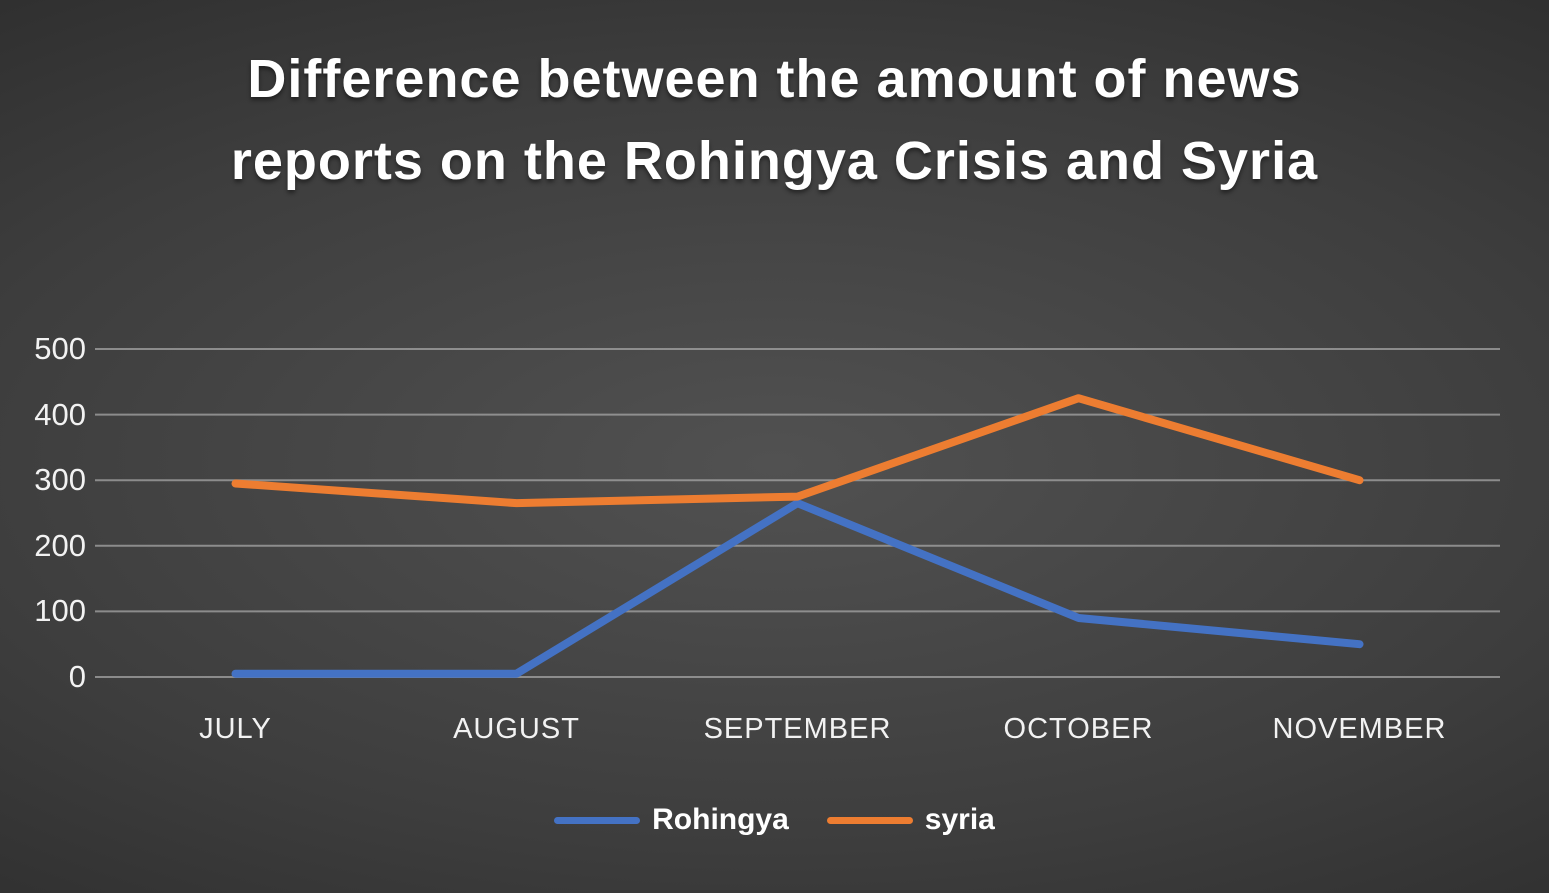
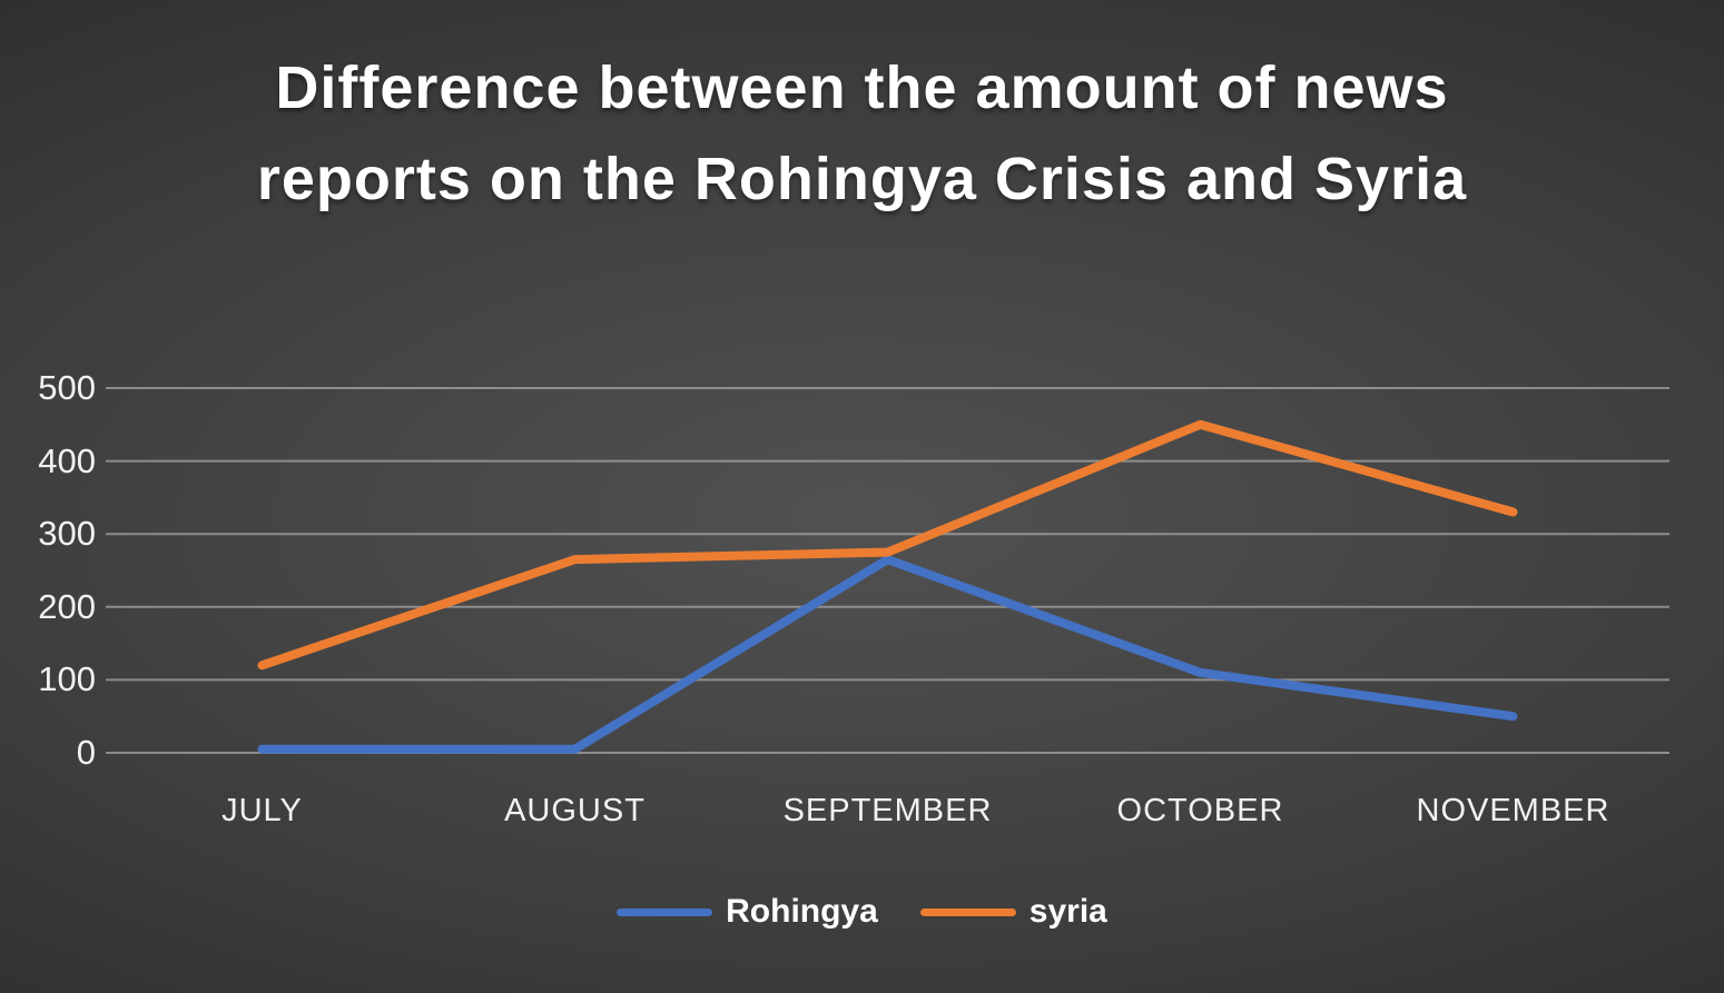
syria/JULY: 300 -> 120
Rohingya/OCTOBER: 90 -> 110
syria/OCTOBER: 420 -> 450
syria/NOVEMBER: 300 -> 330
